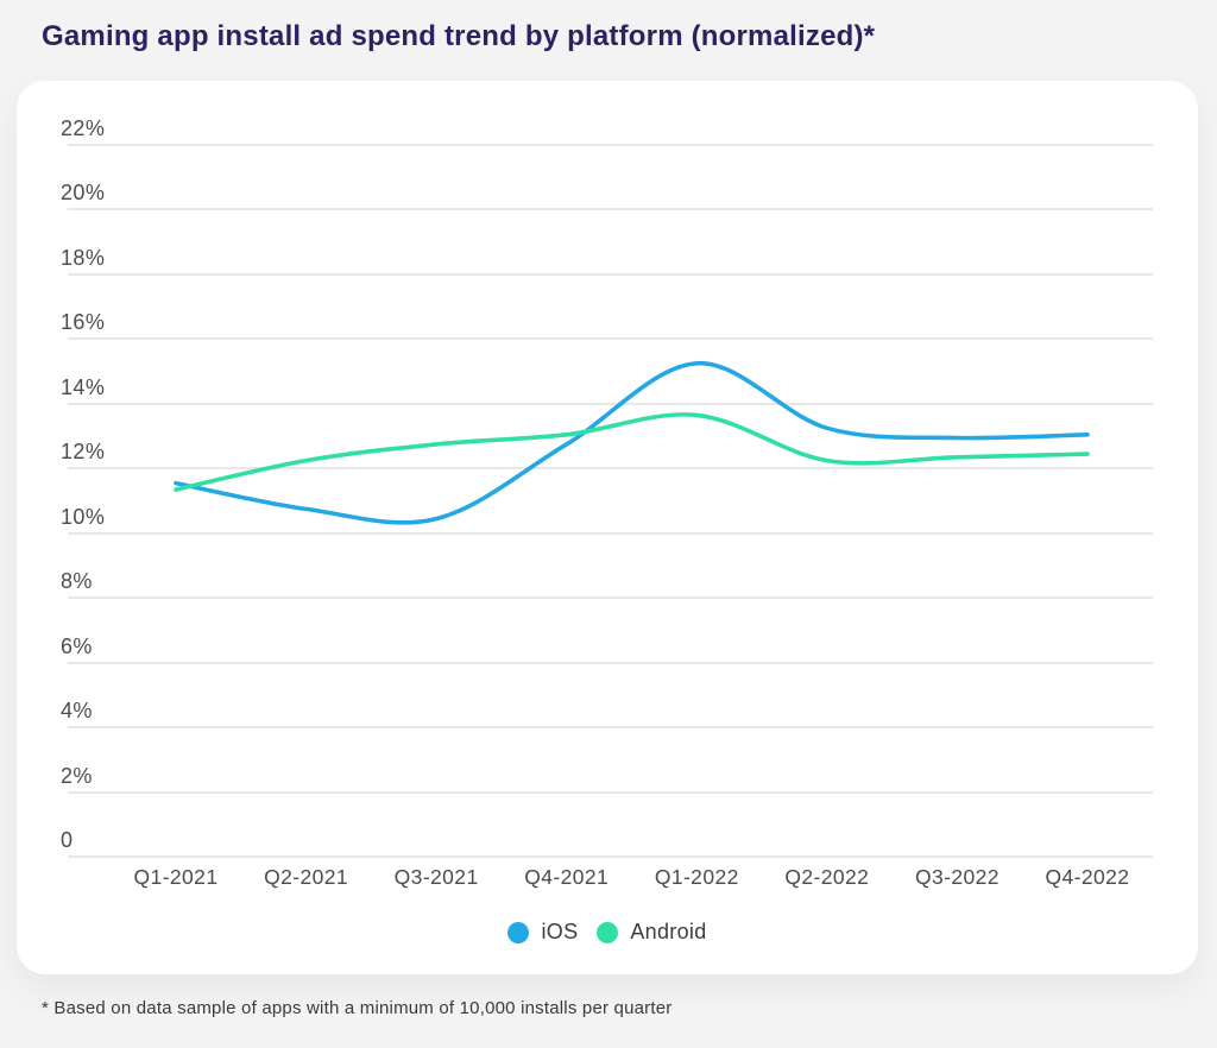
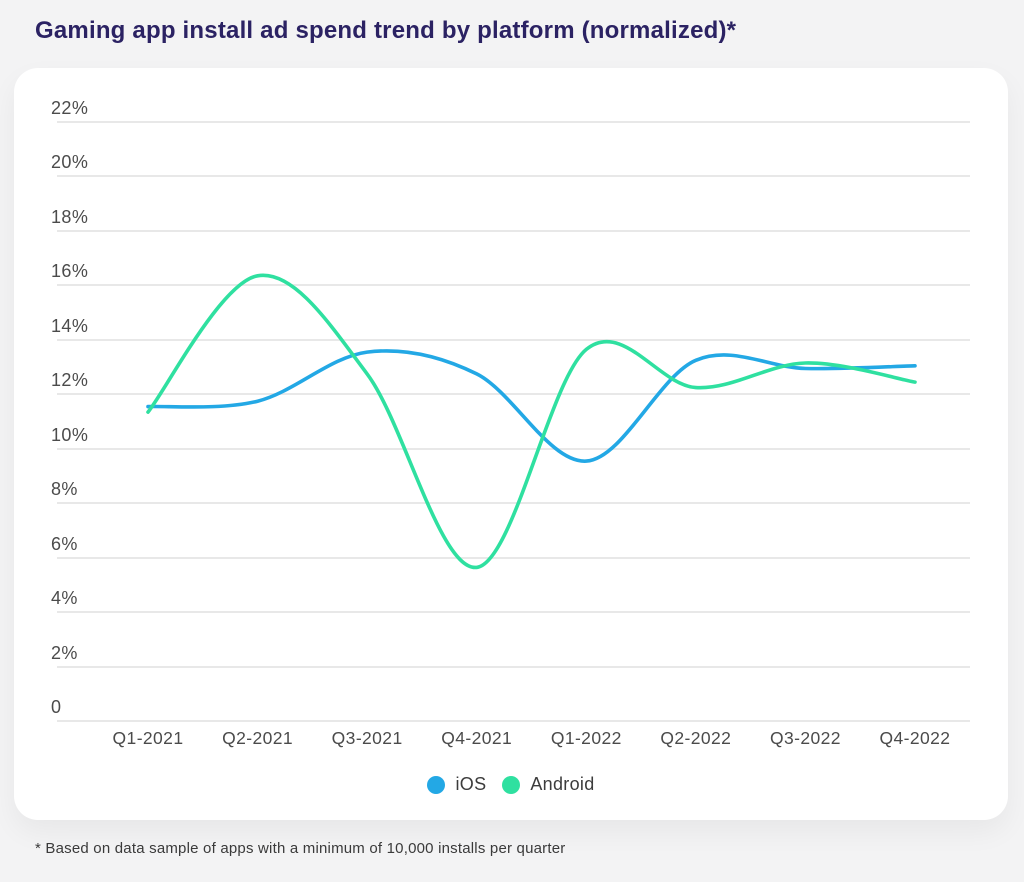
iOS/Q2-2021: 10.7% -> 11.7%
Android/Q2-2021: 12.2% -> 16.3%
iOS/Q3-2021: 10.4% -> 13.5%
Android/Q4-2021: 13.0% -> 5.6%
iOS/Q1-2022: 15.2% -> 9.5%
Android/Q3-2022: 12.3% -> 13.1%
